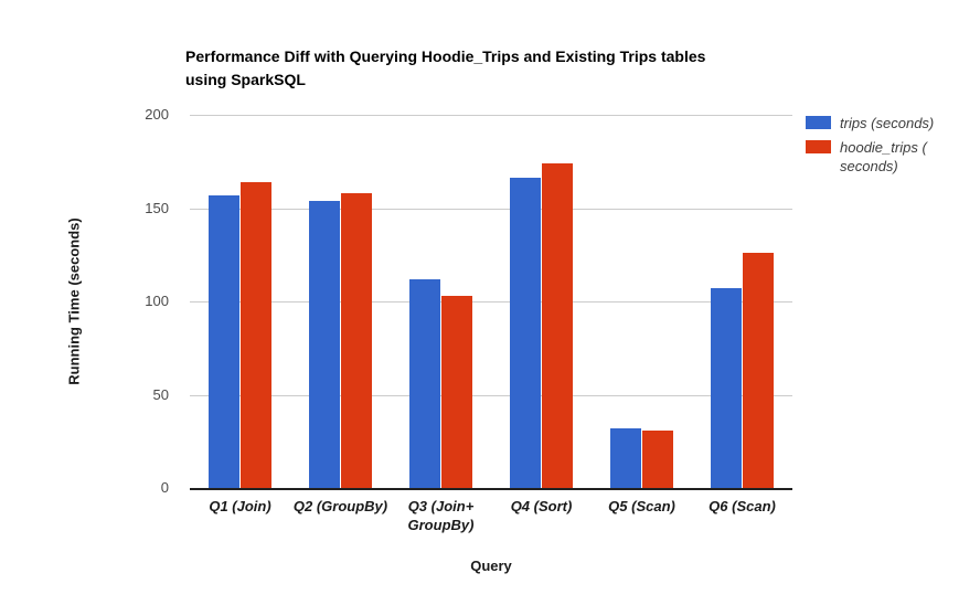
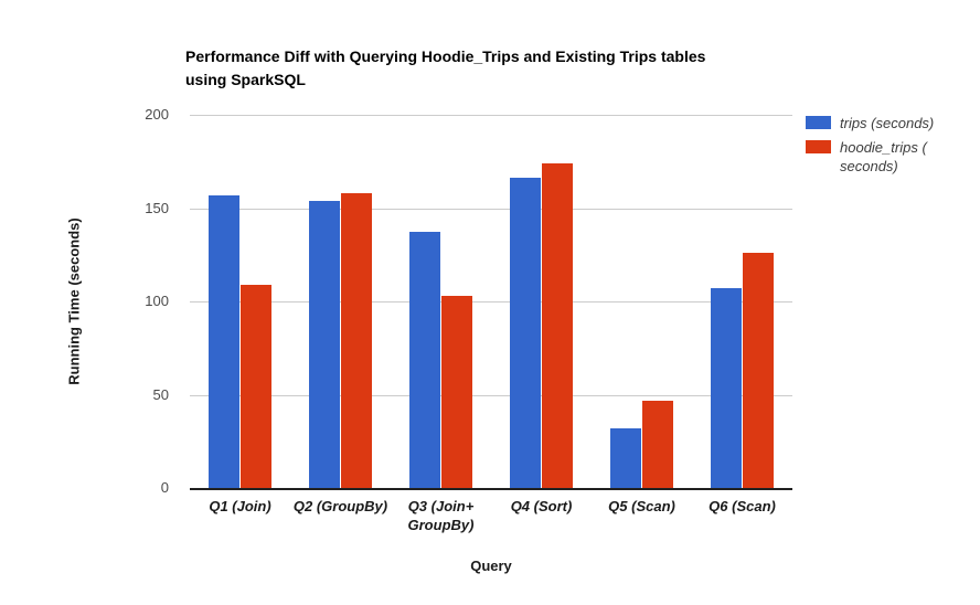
hoodie_trips (seconds)/Q1 (Join): 164 -> 109
trips (seconds)/Q3 (Join+ GroupBy): 112 -> 137
hoodie_trips (seconds)/Q5 (Scan): 31 -> 47
